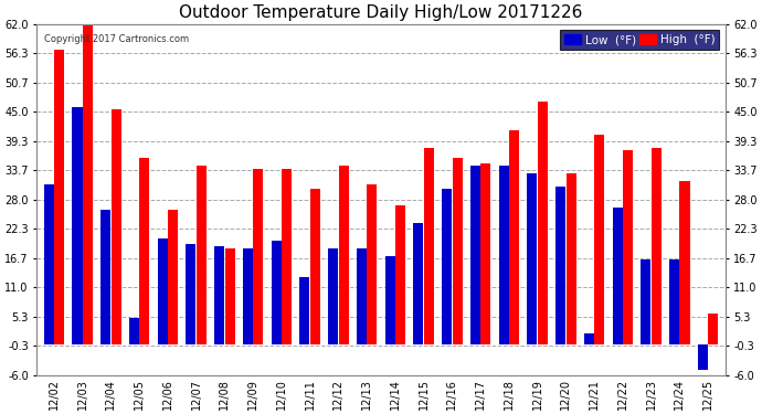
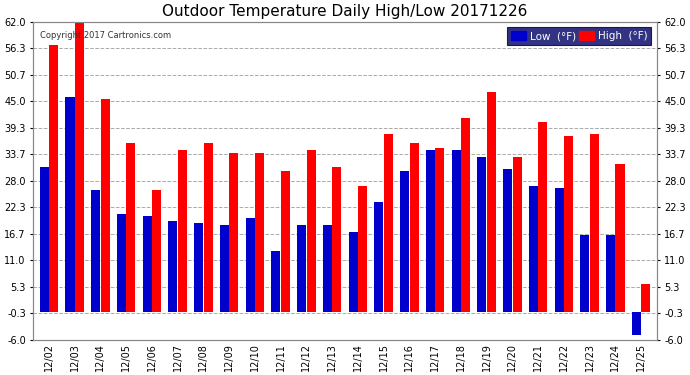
Low (°F)/12/05: 5.0 -> 21.0
High (°F)/12/08: 18.5 -> 36.0
Low (°F)/12/21: 2.0 -> 27.0
